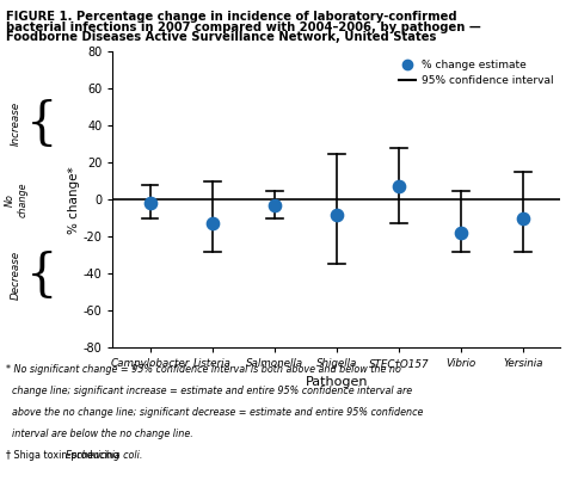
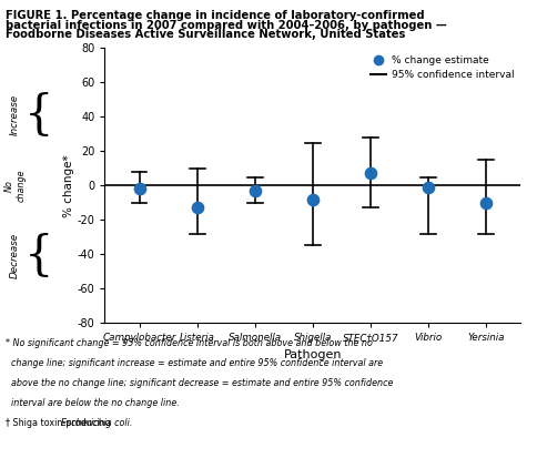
Vibrio: -18 -> -1
